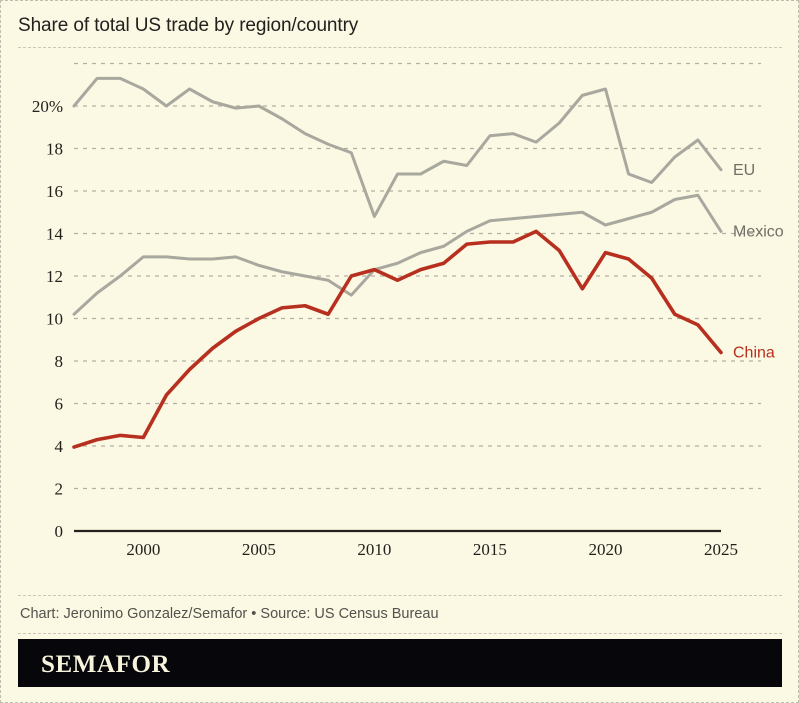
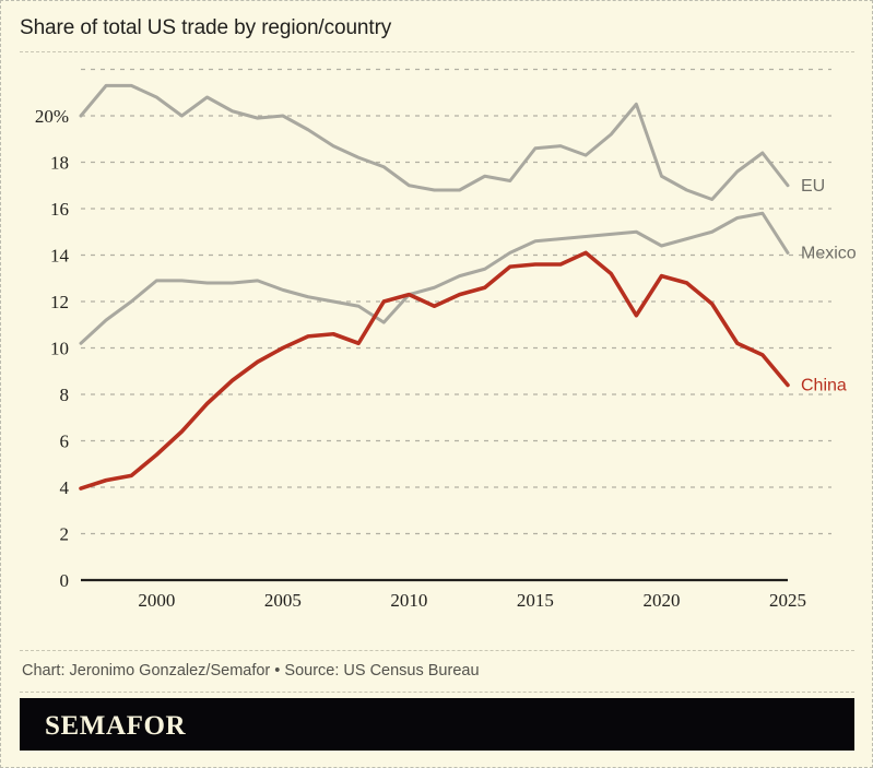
China/2000: 4.4% -> 5.4%
EU/2010: 14.8% -> 17.0%
EU/2020: 20.8% -> 17.4%
